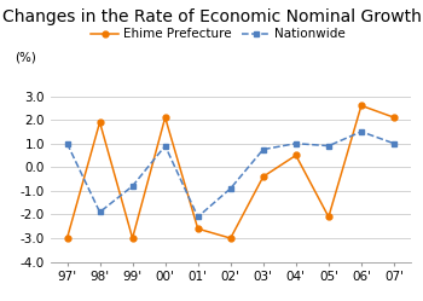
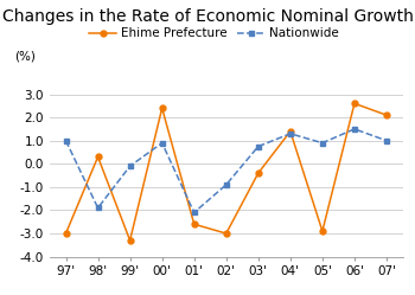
Ehime Prefecture/98': 1.9 -> 0.3
Ehime Prefecture/99': -3.0 -> -3.3
Nationwide/99': -0.8 -> -0.1
Ehime Prefecture/00': 2.1 -> 2.4
Ehime Prefecture/04': 0.5 -> 1.4
Nationwide/04': 1.0 -> 1.3
Ehime Prefecture/05': -2.1 -> -2.9
